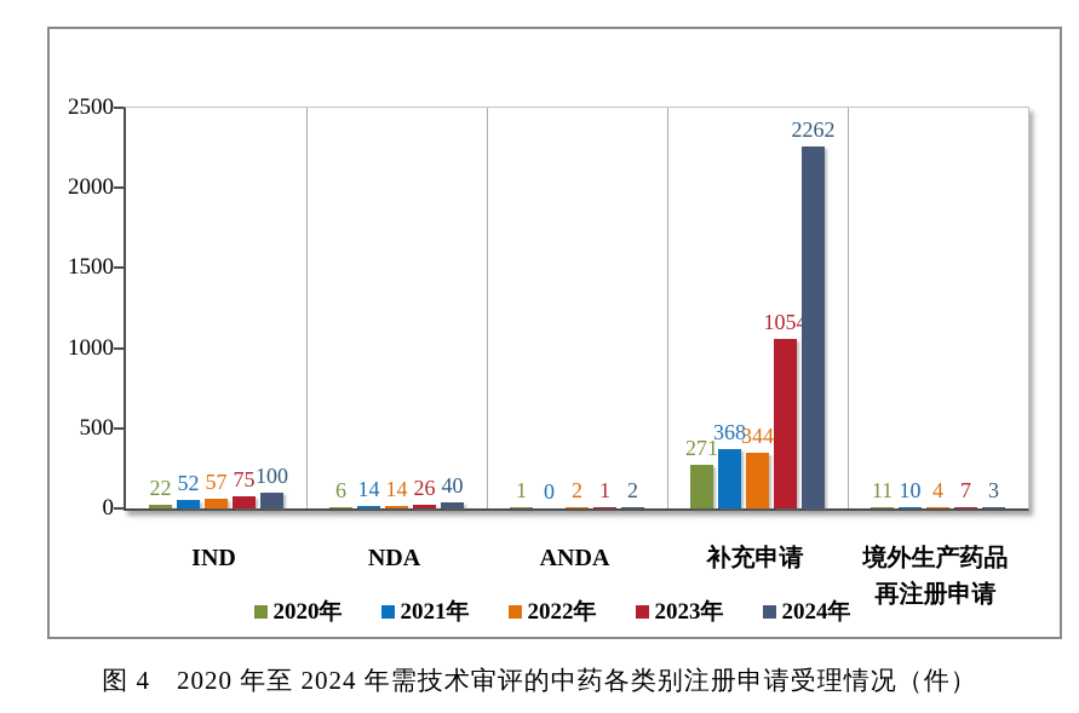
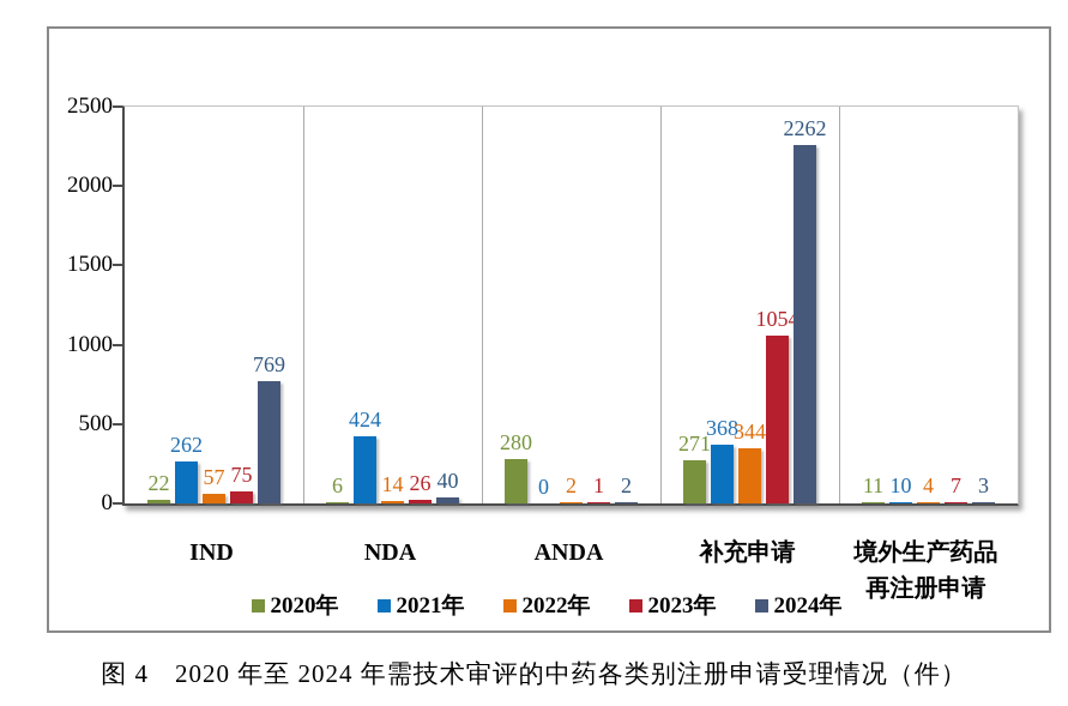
2021年/IND: 52 -> 262
2024年/IND: 100 -> 769
2021年/NDA: 14 -> 424
2020年/ANDA: 1 -> 280
